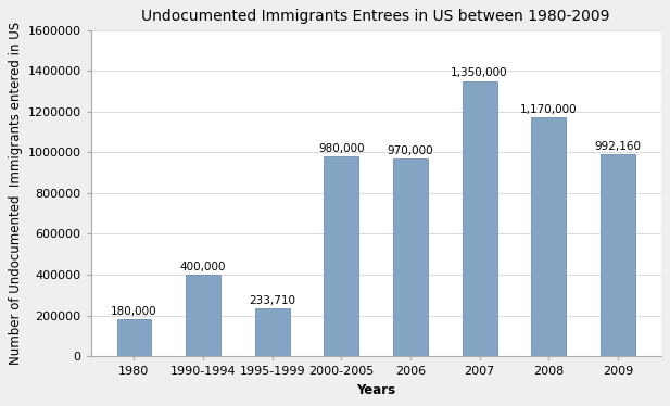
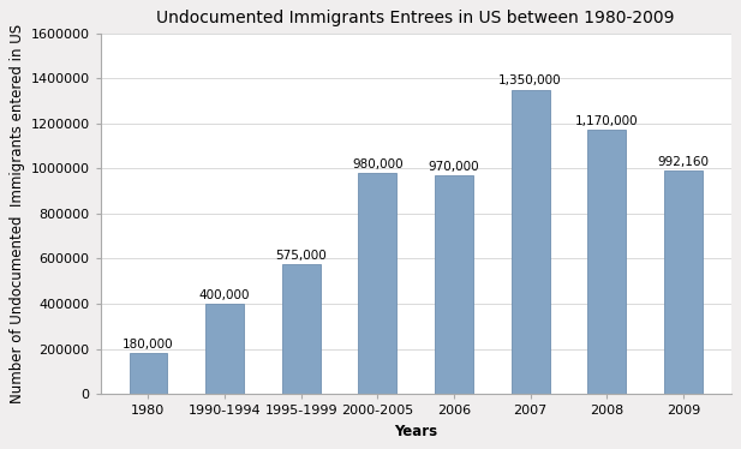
1995-1999: 233,710 -> 575,000
